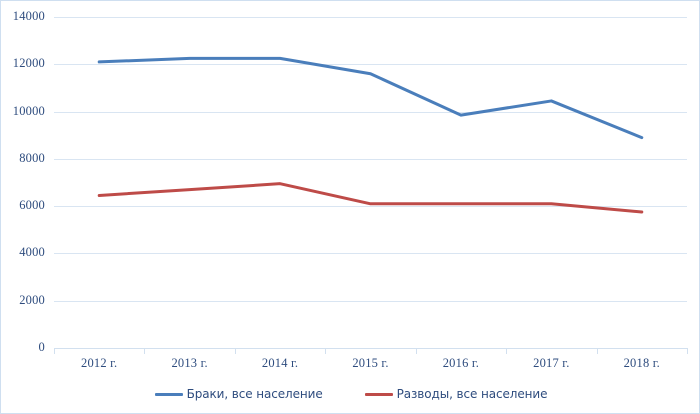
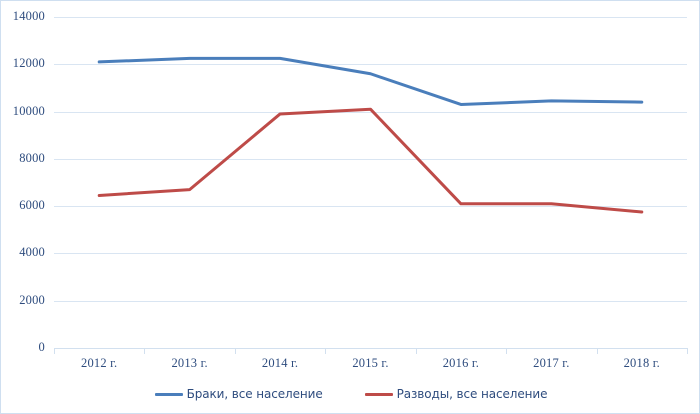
Разводы, все население/2014 г.: 7000 -> 9900
Разводы, все население/2015 г.: 6100 -> 10100
Браки, все население/2016 г.: 9800 -> 10300
Браки, все население/2018 г.: 8900 -> 10400
